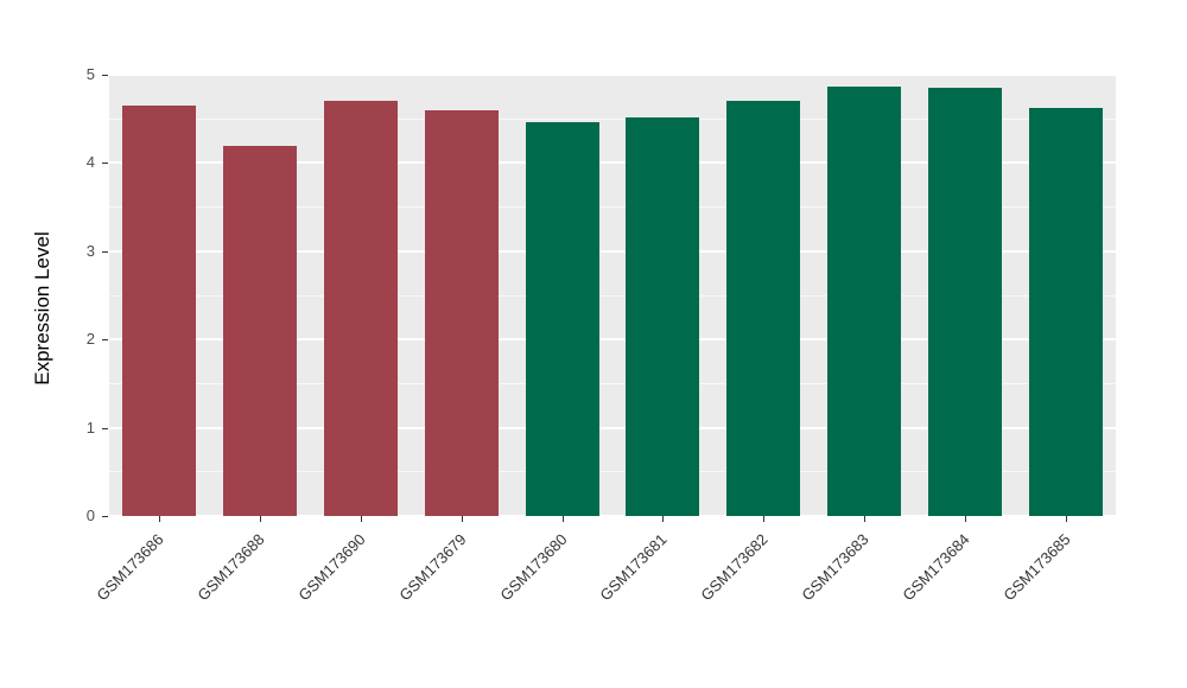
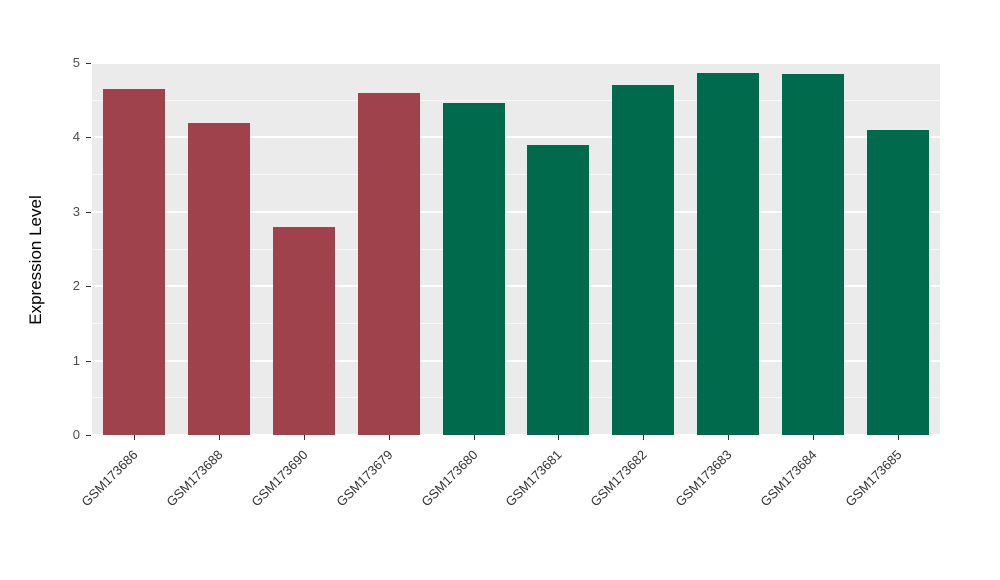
GSM173690: 4.7 -> 2.8
GSM173681: 4.5 -> 3.9
GSM173685: 4.6 -> 4.1
